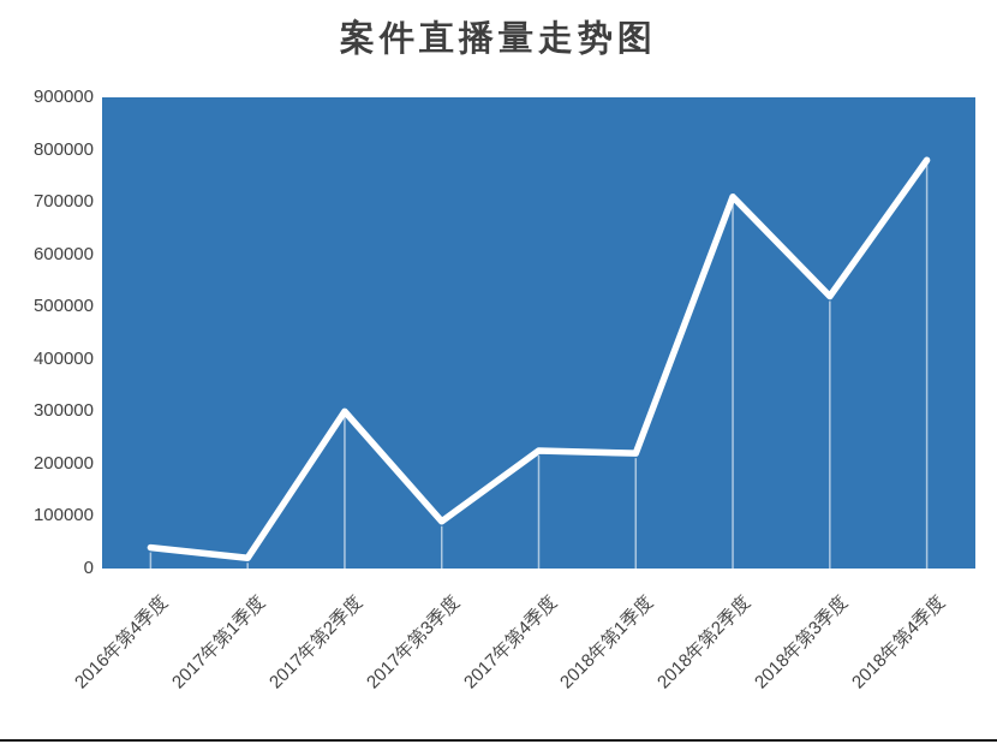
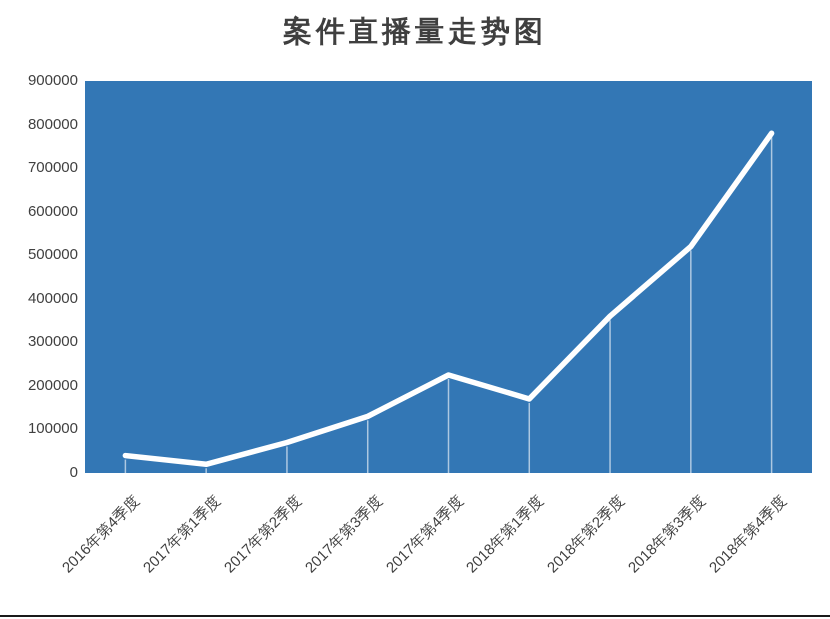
2017年第2季度: 300000 -> 70000
2017年第3季度: 90000 -> 130000
2018年第1季度: 220000 -> 170000
2018年第2季度: 710000 -> 360000
